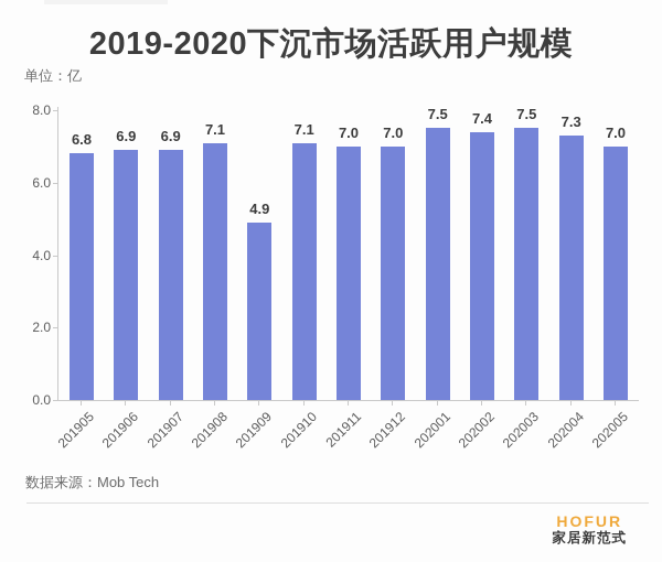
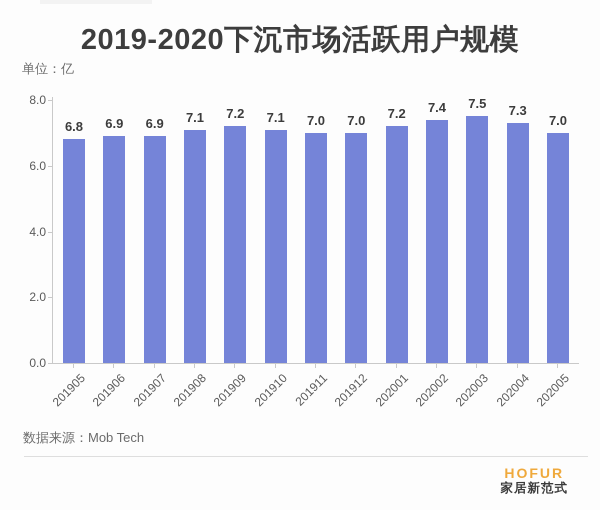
201909: 4.9 -> 7.2
202001: 7.5 -> 7.2
